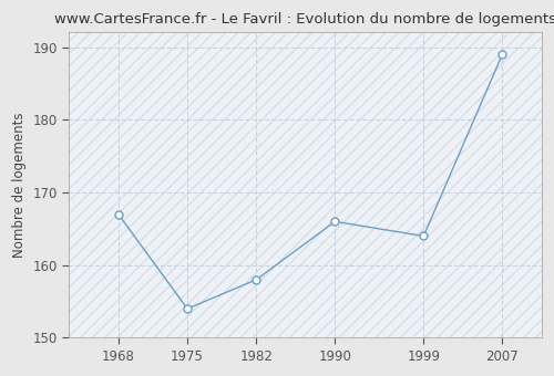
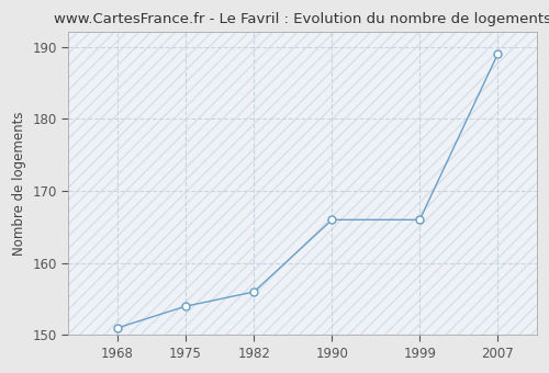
1968: 167 -> 151
1982: 158 -> 156
1999: 164 -> 166
